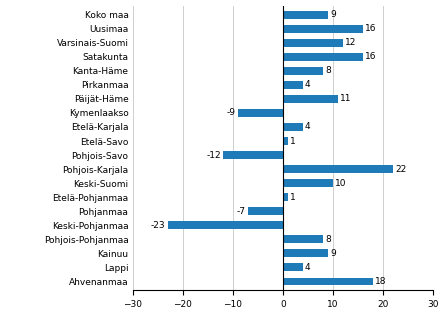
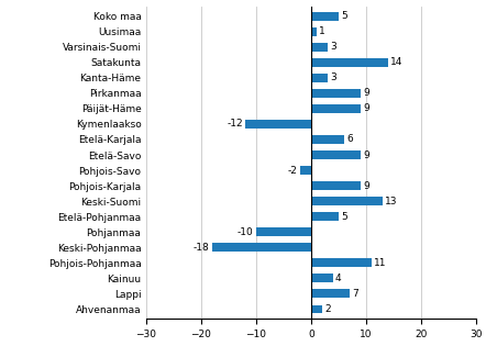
Koko maa: 9 -> 5
Uusimaa: 16 -> 1
Varsinais-Suomi: 12 -> 3
Satakunta: 16 -> 14
Kanta-Häme: 8 -> 3
Pirkanmaa: 4 -> 9
Päijät-Häme: 11 -> 9
Kymenlaakso: -9 -> -12
Etelä-Karjala: 4 -> 6
Etelä-Savo: 1 -> 9
Pohjois-Savo: -12 -> -2
Pohjois-Karjala: 22 -> 9
Keski-Suomi: 10 -> 13
Etelä-Pohjanmaa: 1 -> 5
Pohjanmaa: -7 -> -10
Keski-Pohjanmaa: -23 -> -18
Pohjois-Pohjanmaa: 8 -> 11
Kainuu: 9 -> 4
Lappi: 4 -> 7
Ahvenanmaa: 18 -> 2
